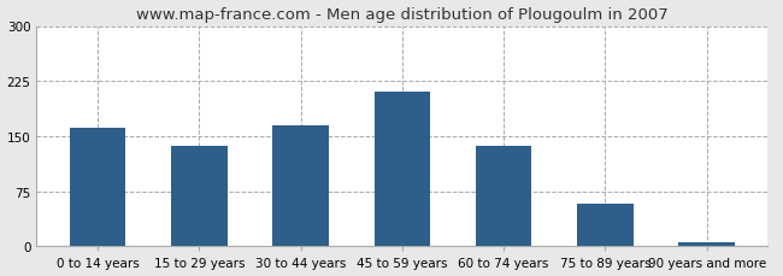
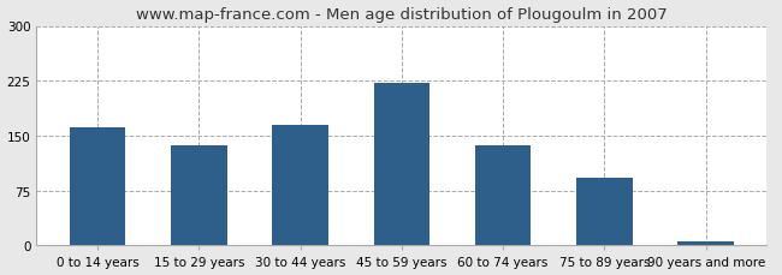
45 to 59 years: 210 -> 222
75 to 89 years: 58 -> 92
